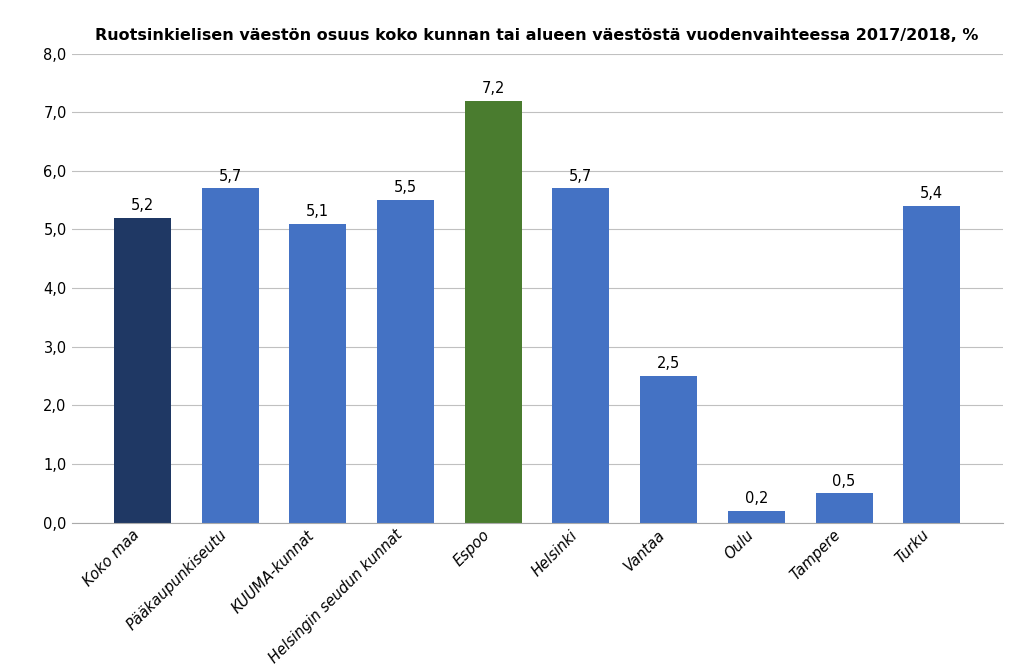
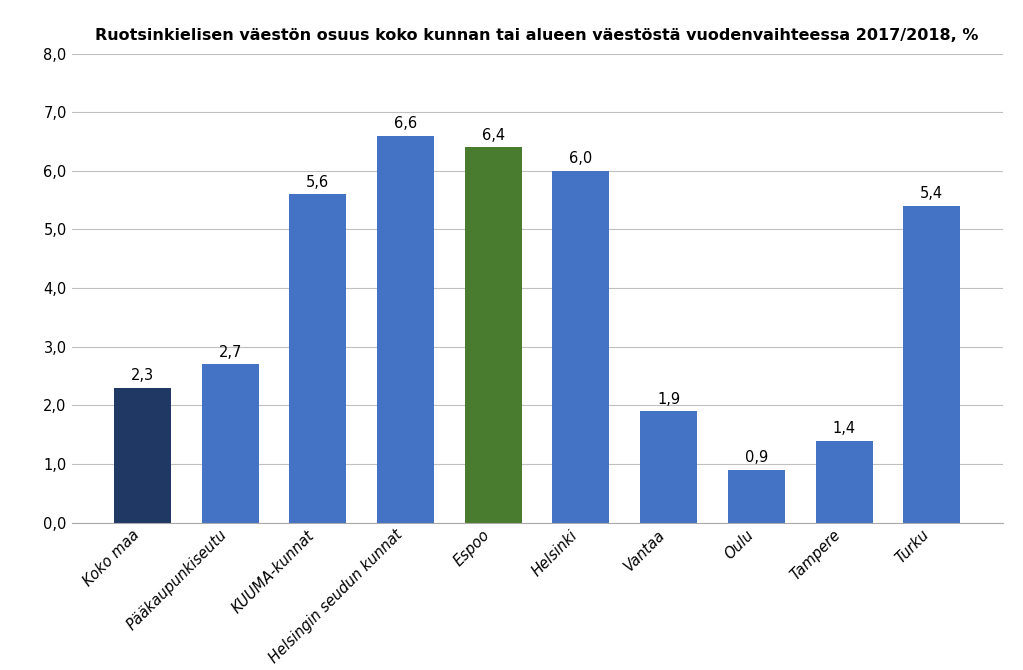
Koko maa: 5,2 -> 2,3
Pääkaupunkiseutu: 5,7 -> 2,7
KUUMA-kunnat: 5,1 -> 5,6
Helsingin seudun kunnat: 5,5 -> 6,6
Espoo: 7,2 -> 6,4
Helsinki: 5,7 -> 6,0
Vantaa: 2,5 -> 1,9
Oulu: 0,2 -> 0,9
Tampere: 0,5 -> 1,4
